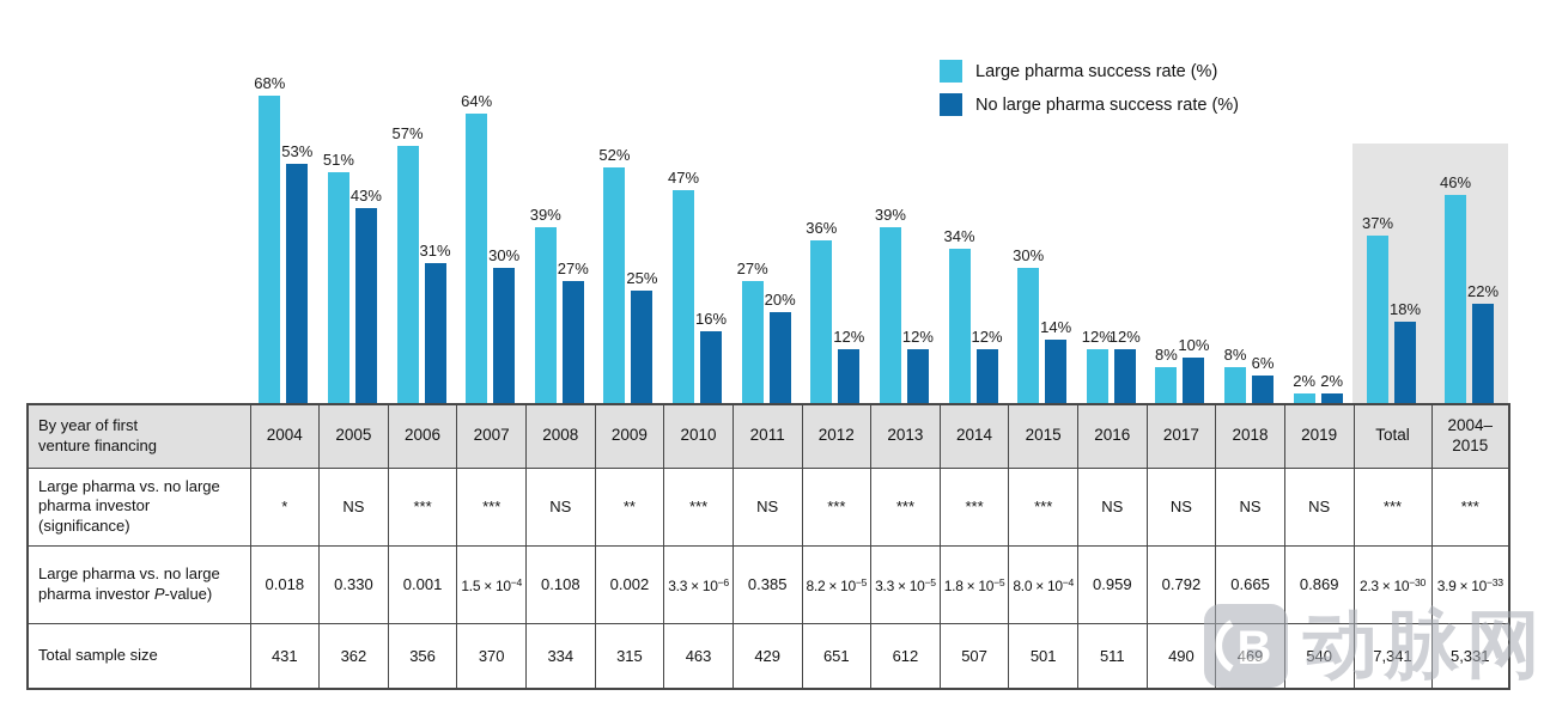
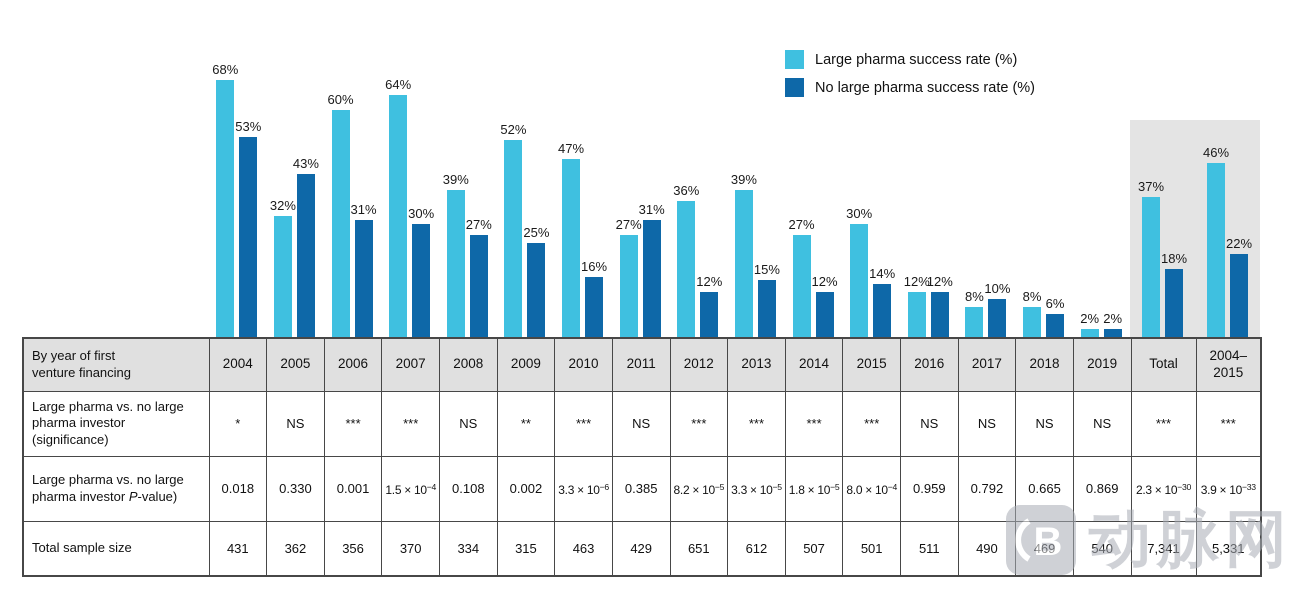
Large pharma success rate (%)/2005: 51% -> 32%
Large pharma success rate (%)/2006: 57% -> 60%
No large pharma success rate (%)/2011: 20% -> 31%
No large pharma success rate (%)/2013: 12% -> 15%
Large pharma success rate (%)/2014: 34% -> 27%
